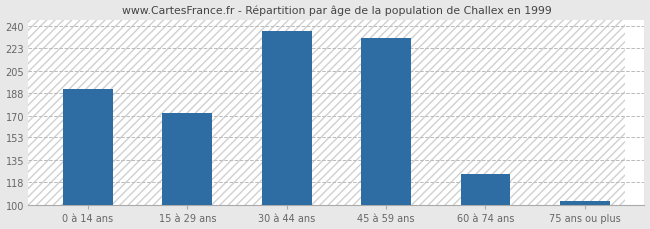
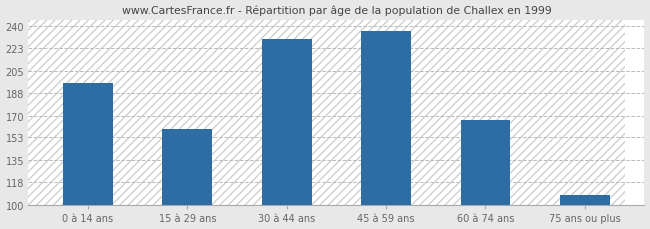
0 à 14 ans: 191 -> 196
15 à 29 ans: 172 -> 160
30 à 44 ans: 236 -> 230
45 à 59 ans: 231 -> 236
60 à 74 ans: 124 -> 167
75 ans ou plus: 103 -> 108
